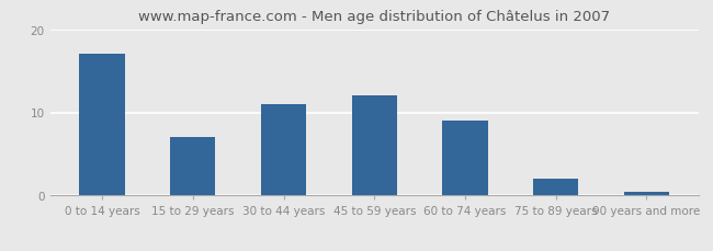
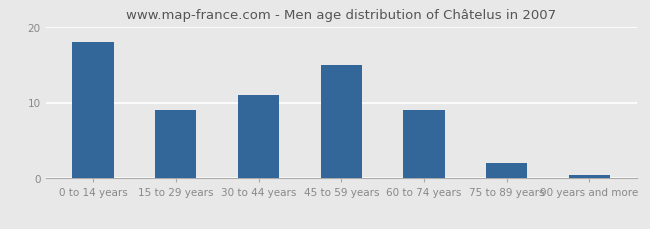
0 to 14 years: 17.0 -> 18.0
15 to 29 years: 7.0 -> 9.0
45 to 59 years: 12.0 -> 15.0
